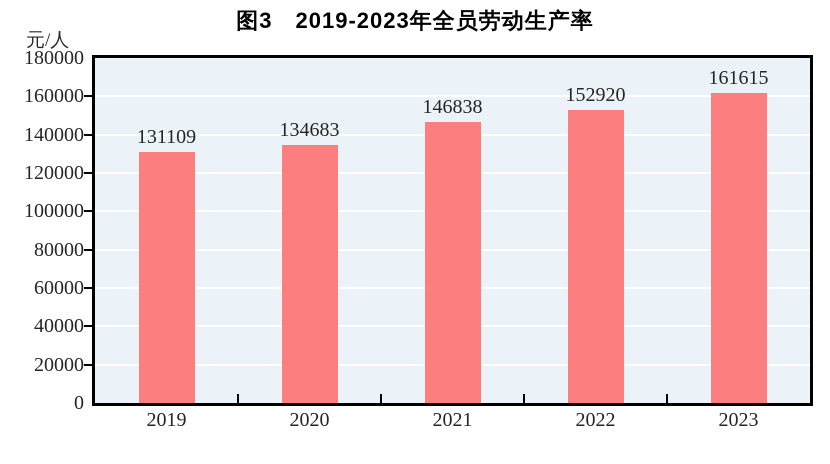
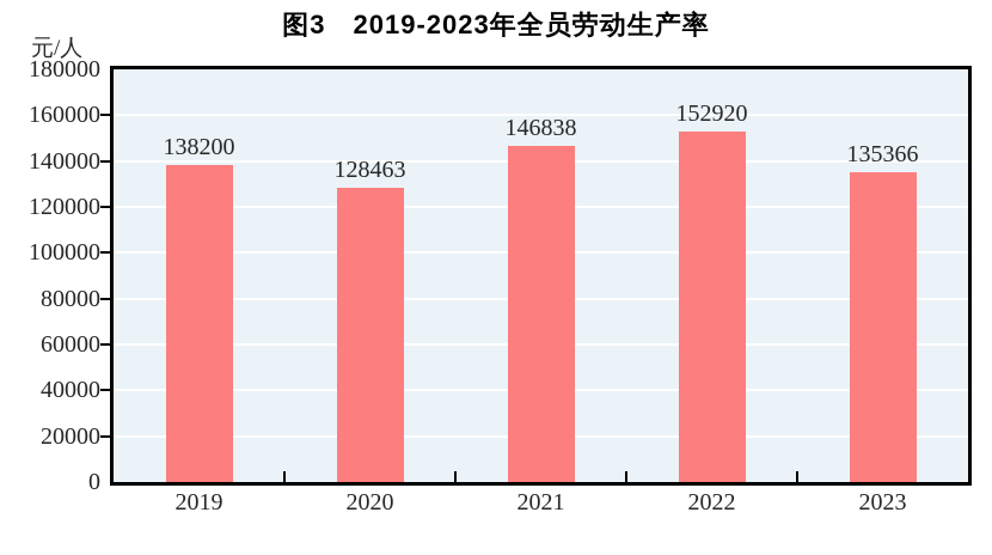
2019: 131109 -> 138200
2020: 134683 -> 128463
2023: 161615 -> 135366
